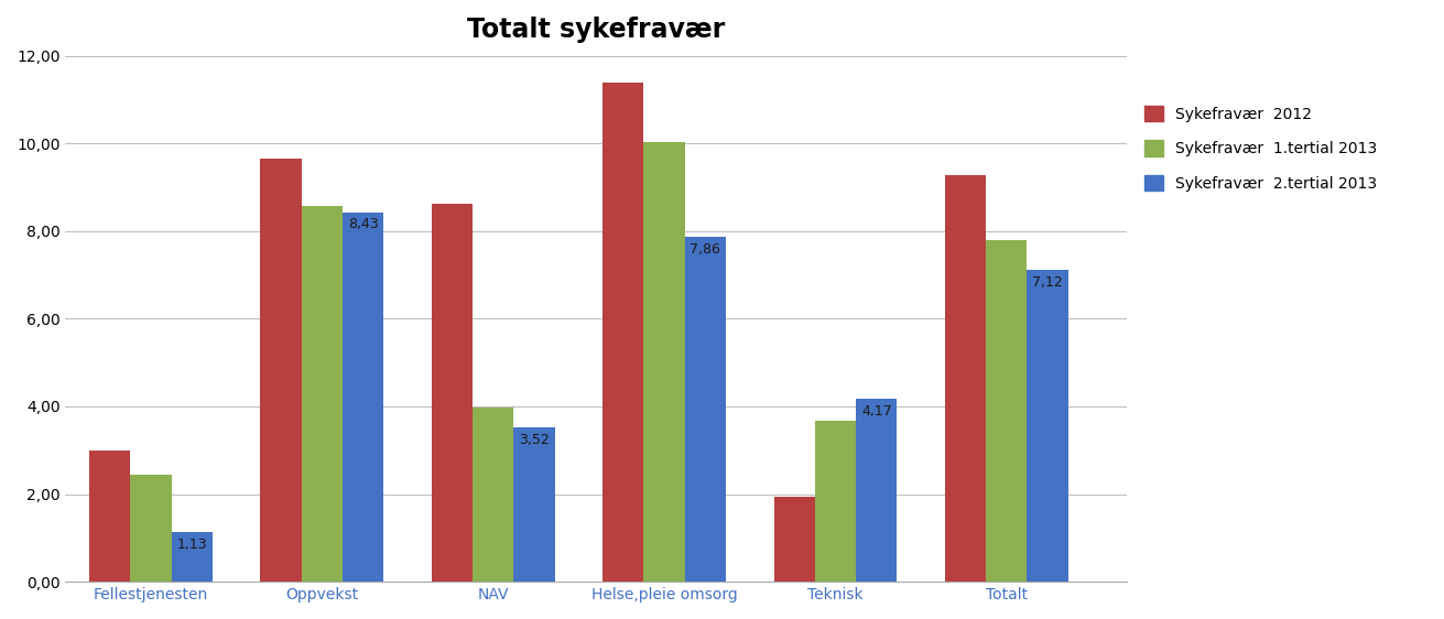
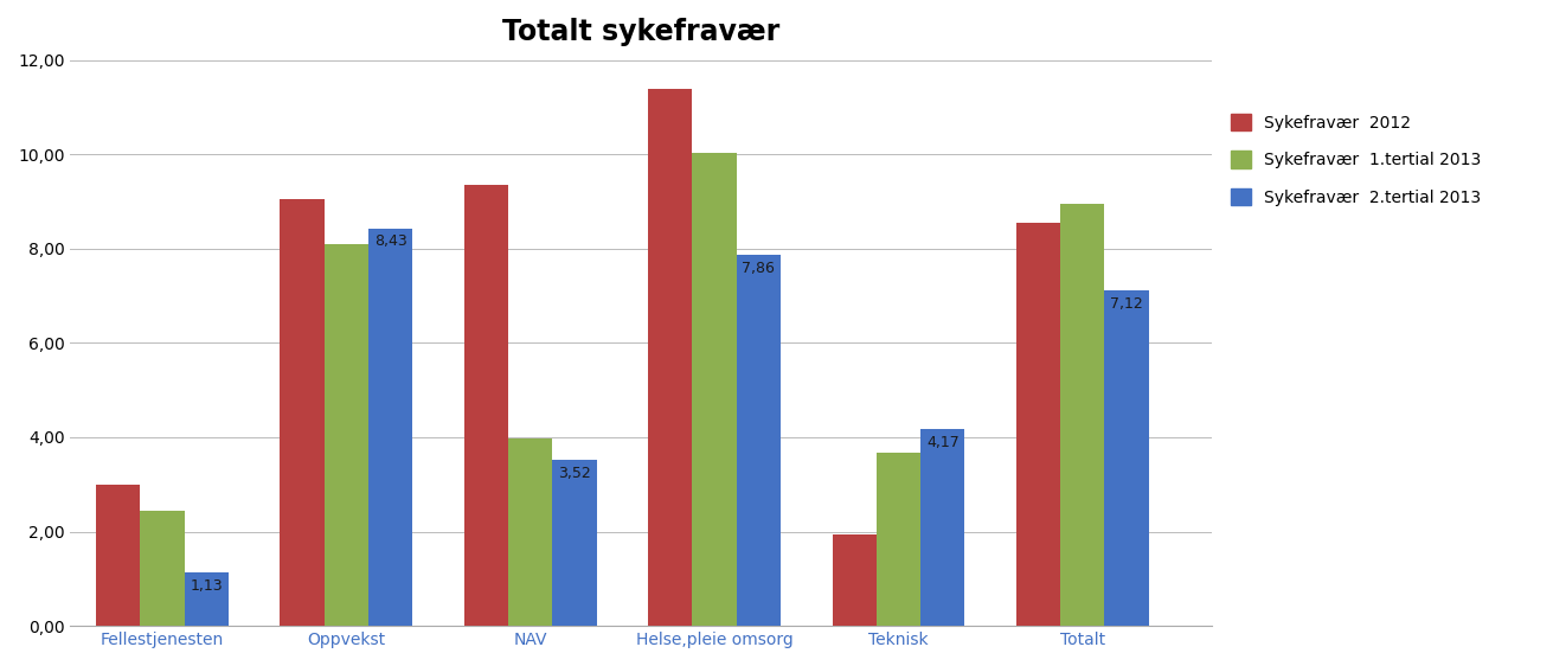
Sykefravær 2012/Oppvekst: 9,65 -> 9,05
Sykefravær 1.tertial 2013/Oppvekst: 8,57 -> 8,10
Sykefravær 2012/NAV: 8,62 -> 9,35
Sykefravær 2012/Totalt: 9,27 -> 8,55
Sykefravær 1.tertial 2013/Totalt: 7,79 -> 8,95
